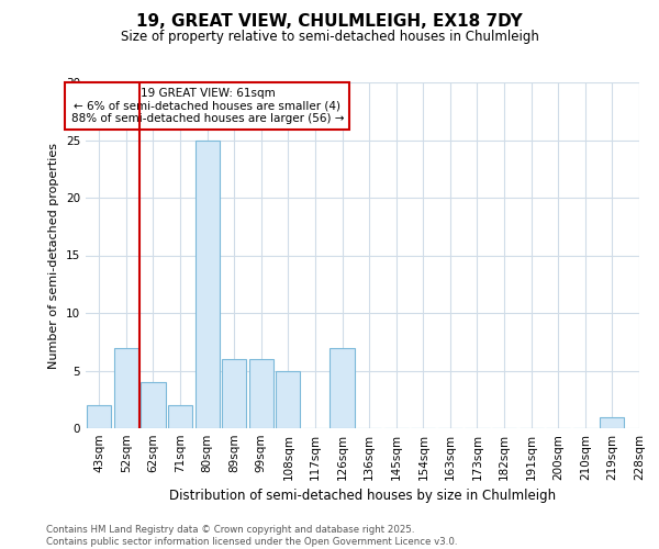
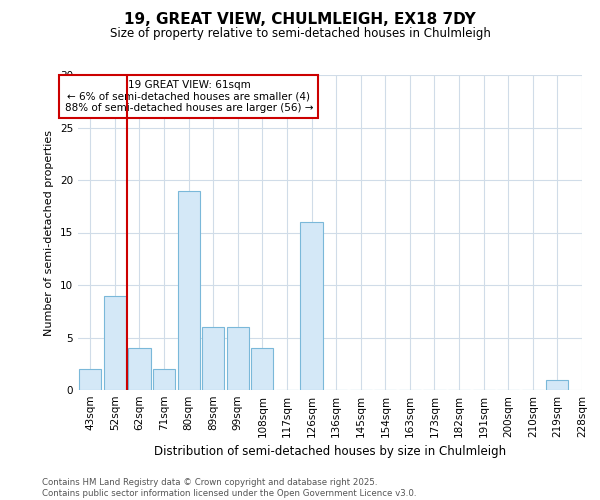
52sqm: 7 -> 9
80sqm: 25 -> 19
108sqm: 5 -> 4
126sqm: 7 -> 16
